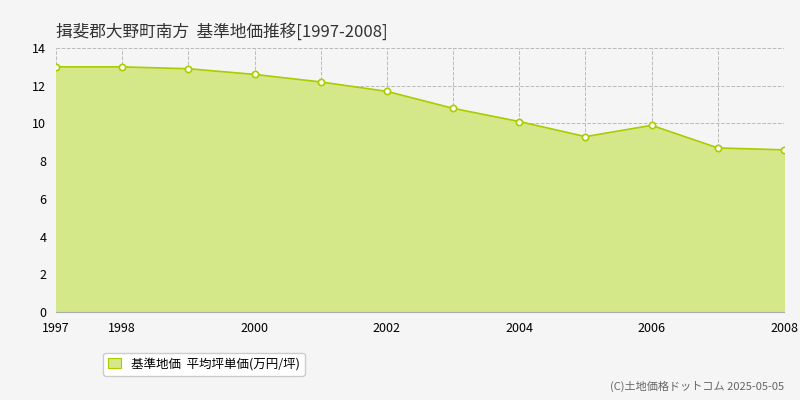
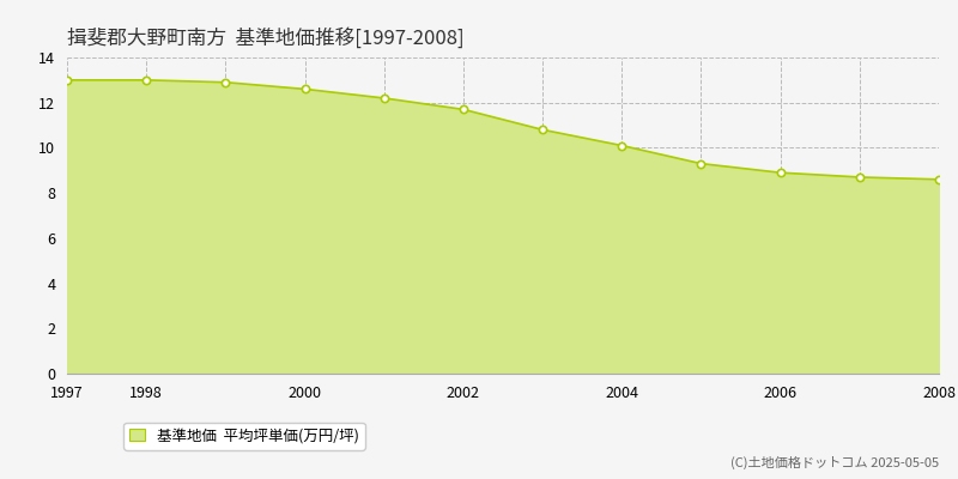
2006: 9.9 -> 8.9
